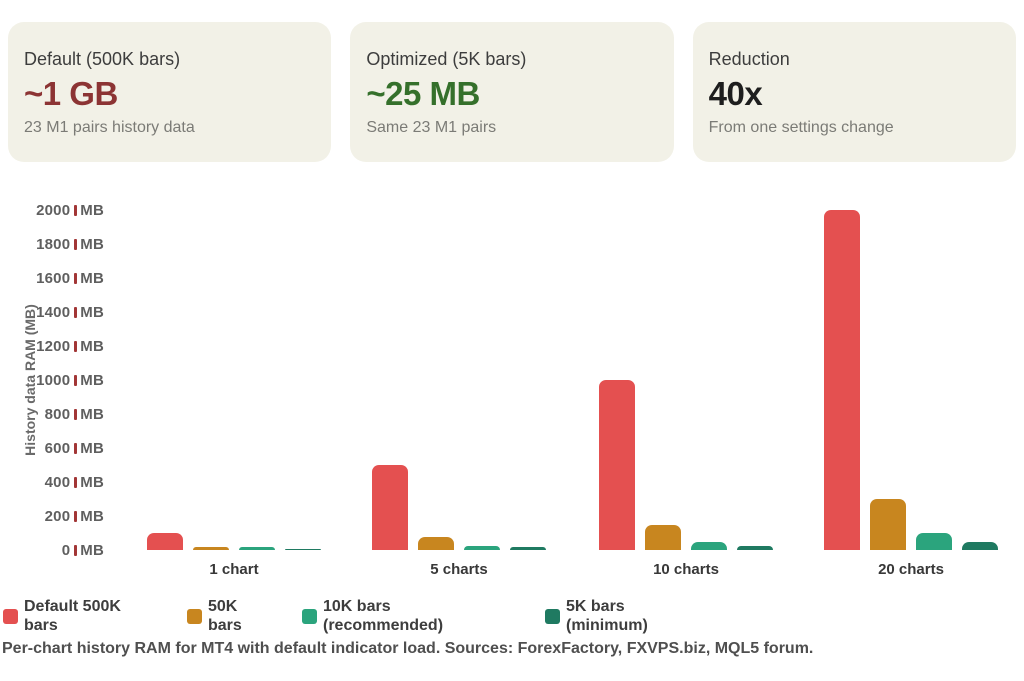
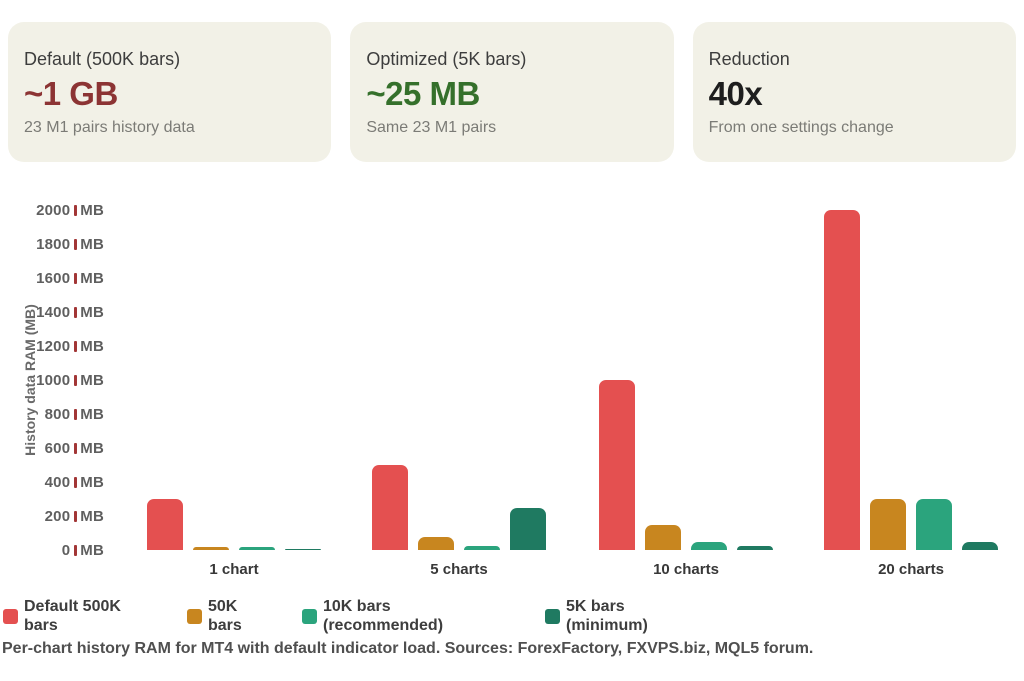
Default 500K bars/1 chart: 100 -> 300
5K bars (minimum)/5 charts: 10 -> 250
10K bars (recommended)/20 charts: 100 -> 300
